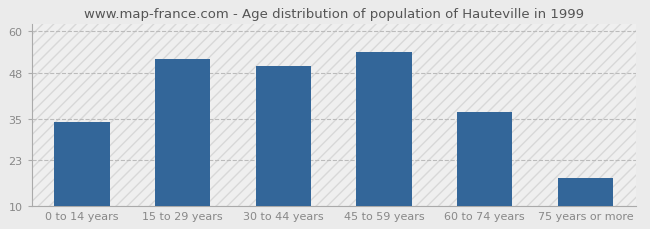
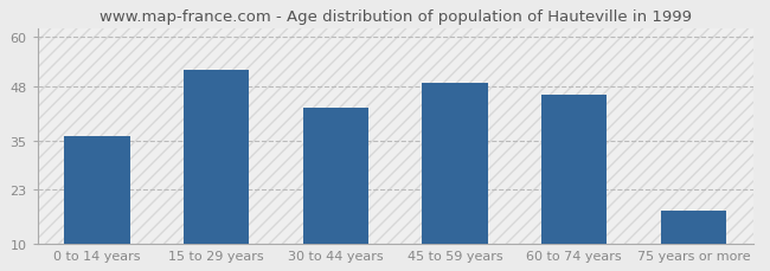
0 to 14 years: 34 -> 36
30 to 44 years: 50 -> 43
45 to 59 years: 54 -> 49
60 to 74 years: 37 -> 46
